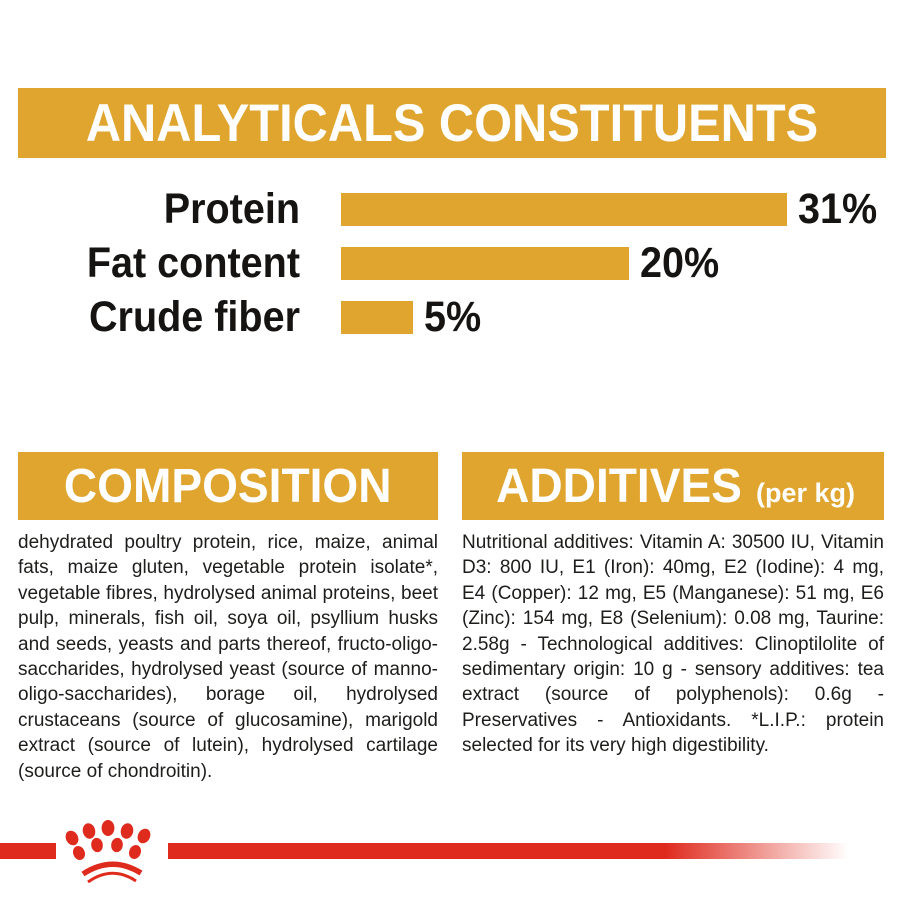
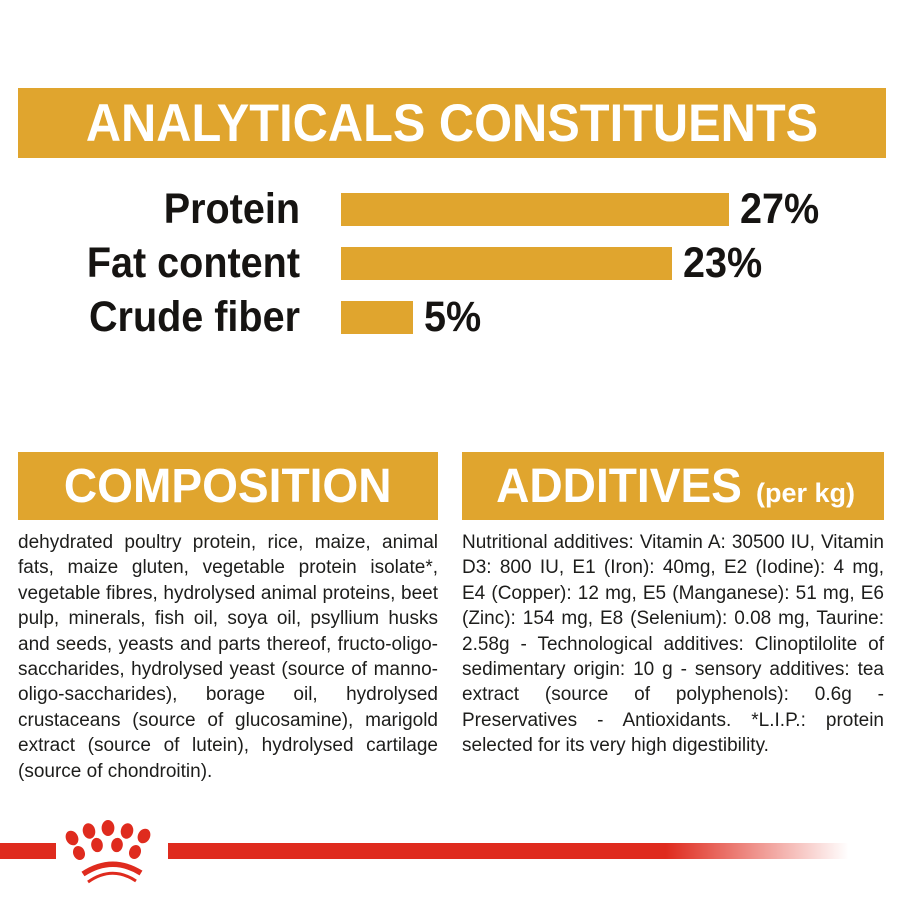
Protein: 31% -> 27%
Fat content: 20% -> 23%
